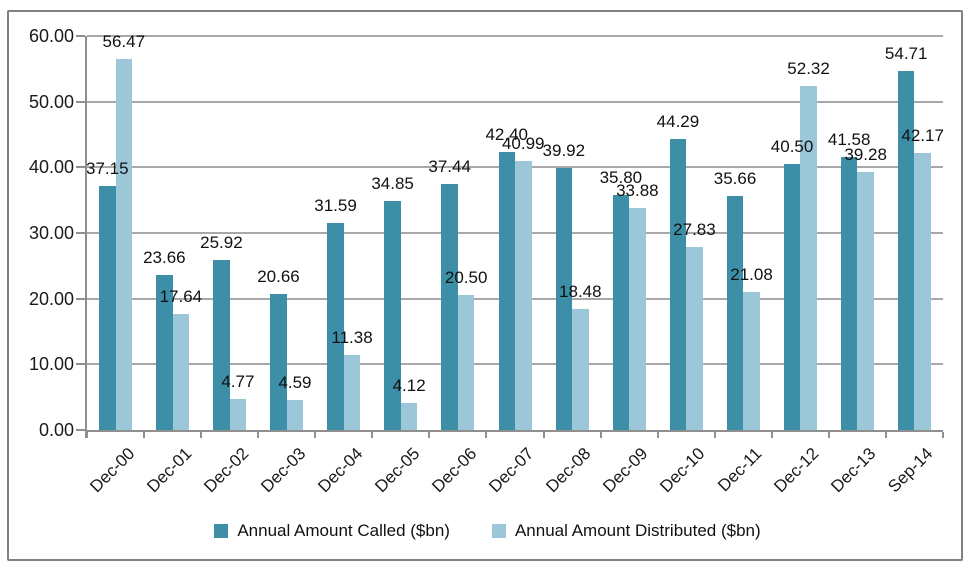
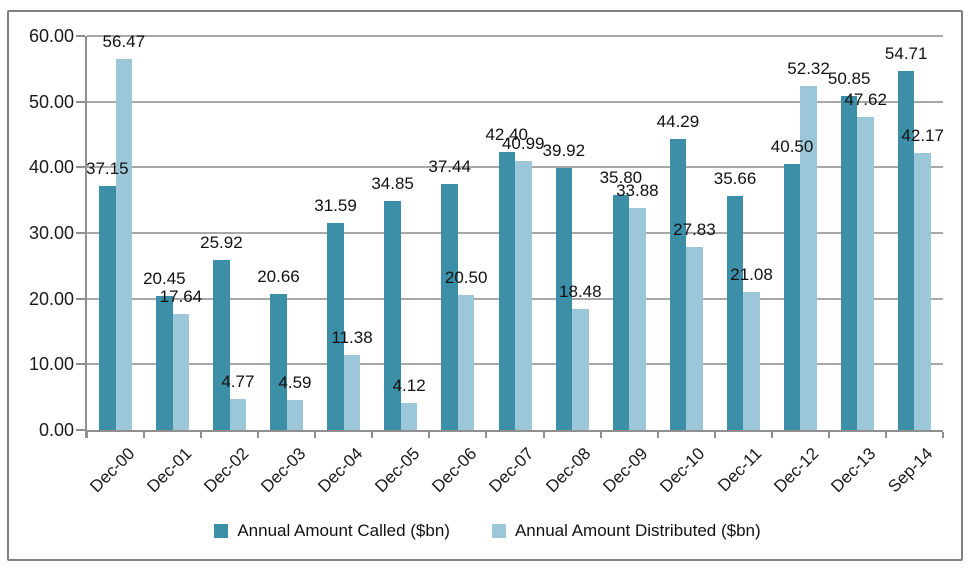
Annual Amount Called ($bn)/Dec-01: 23.66 -> 20.45
Annual Amount Called ($bn)/Dec-13: 41.58 -> 50.85
Annual Amount Distributed ($bn)/Dec-13: 39.28 -> 47.62
